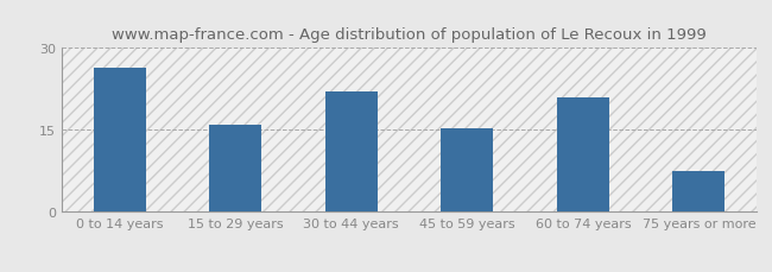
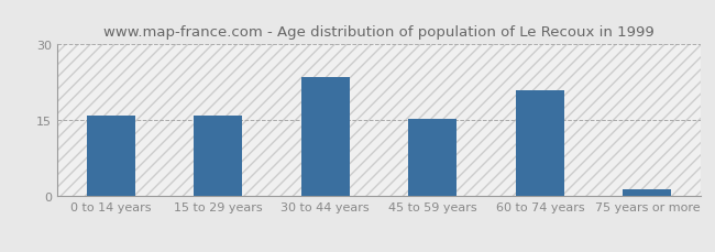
0 to 14 years: 26.5 -> 16.0
30 to 44 years: 22.0 -> 23.5
75 years or more: 7.5 -> 1.5
